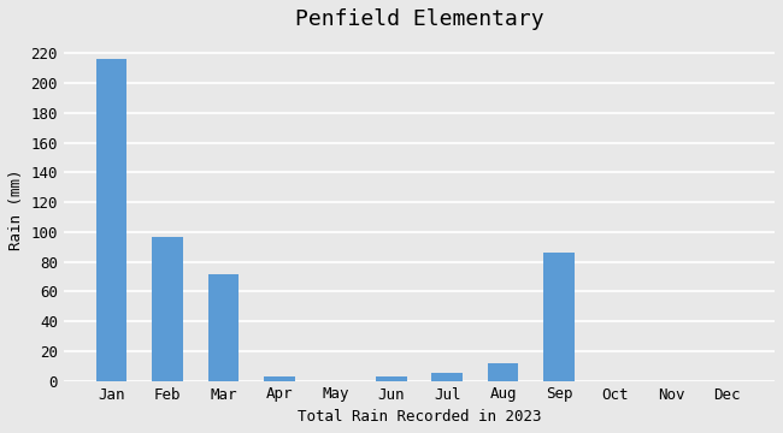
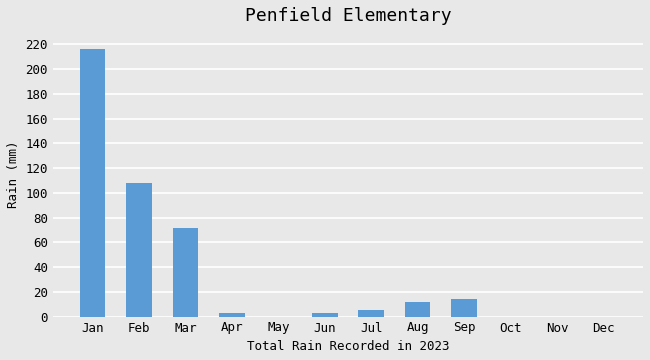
Feb: 97 -> 108
Sep: 86 -> 14
